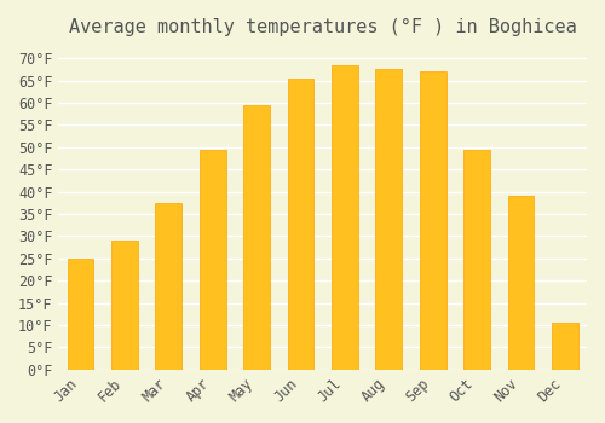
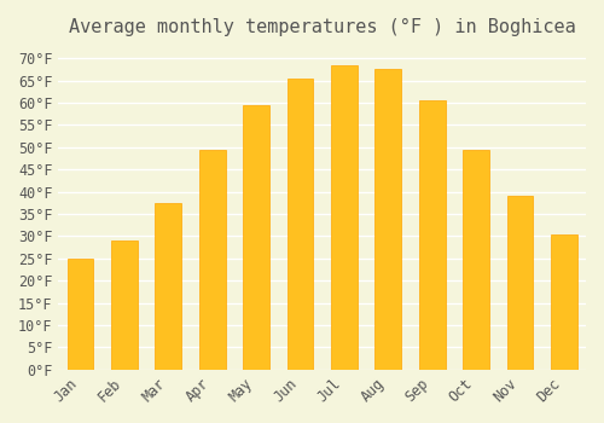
Sep: 67.0°F -> 60.5°F
Dec: 10.5°F -> 30.5°F
